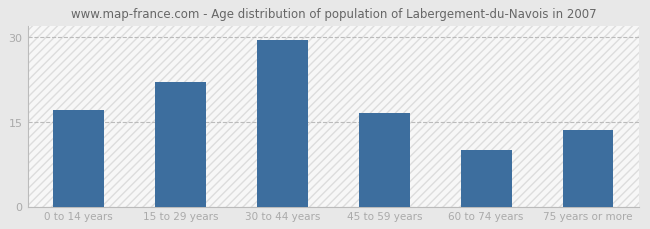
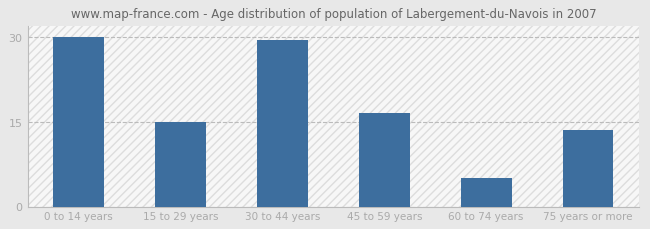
0 to 14 years: 17.0 -> 30.0
15 to 29 years: 22.0 -> 15.0
60 to 74 years: 10.0 -> 5.0
